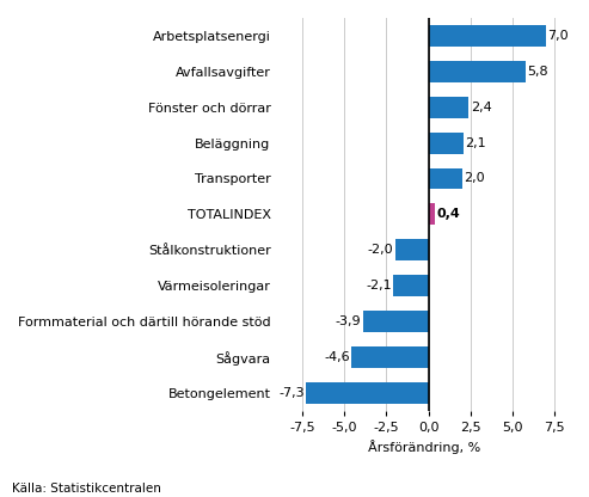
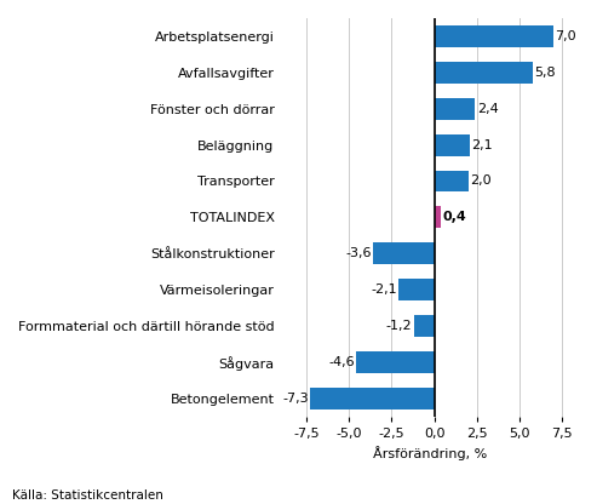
Stålkonstruktioner: -2,0 -> -3,6
Formmaterial och därtill hörande stöd: -3,9 -> -1,2
